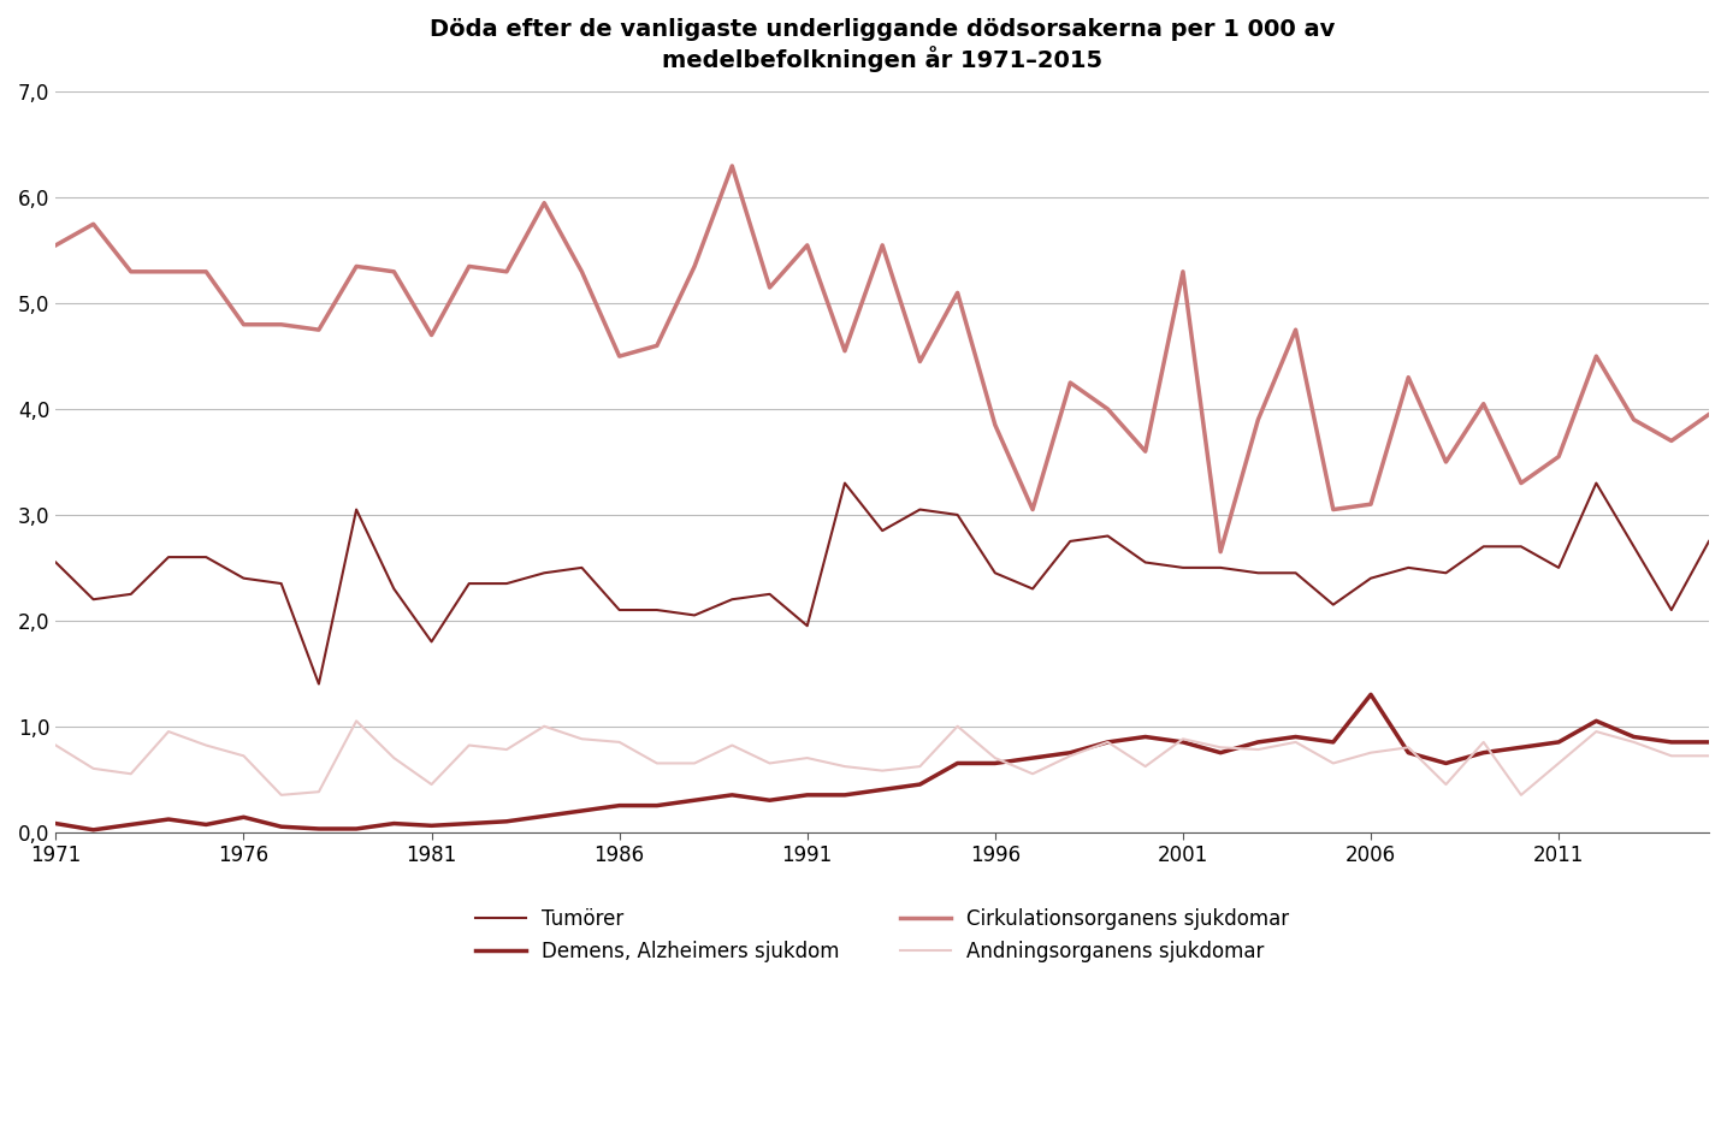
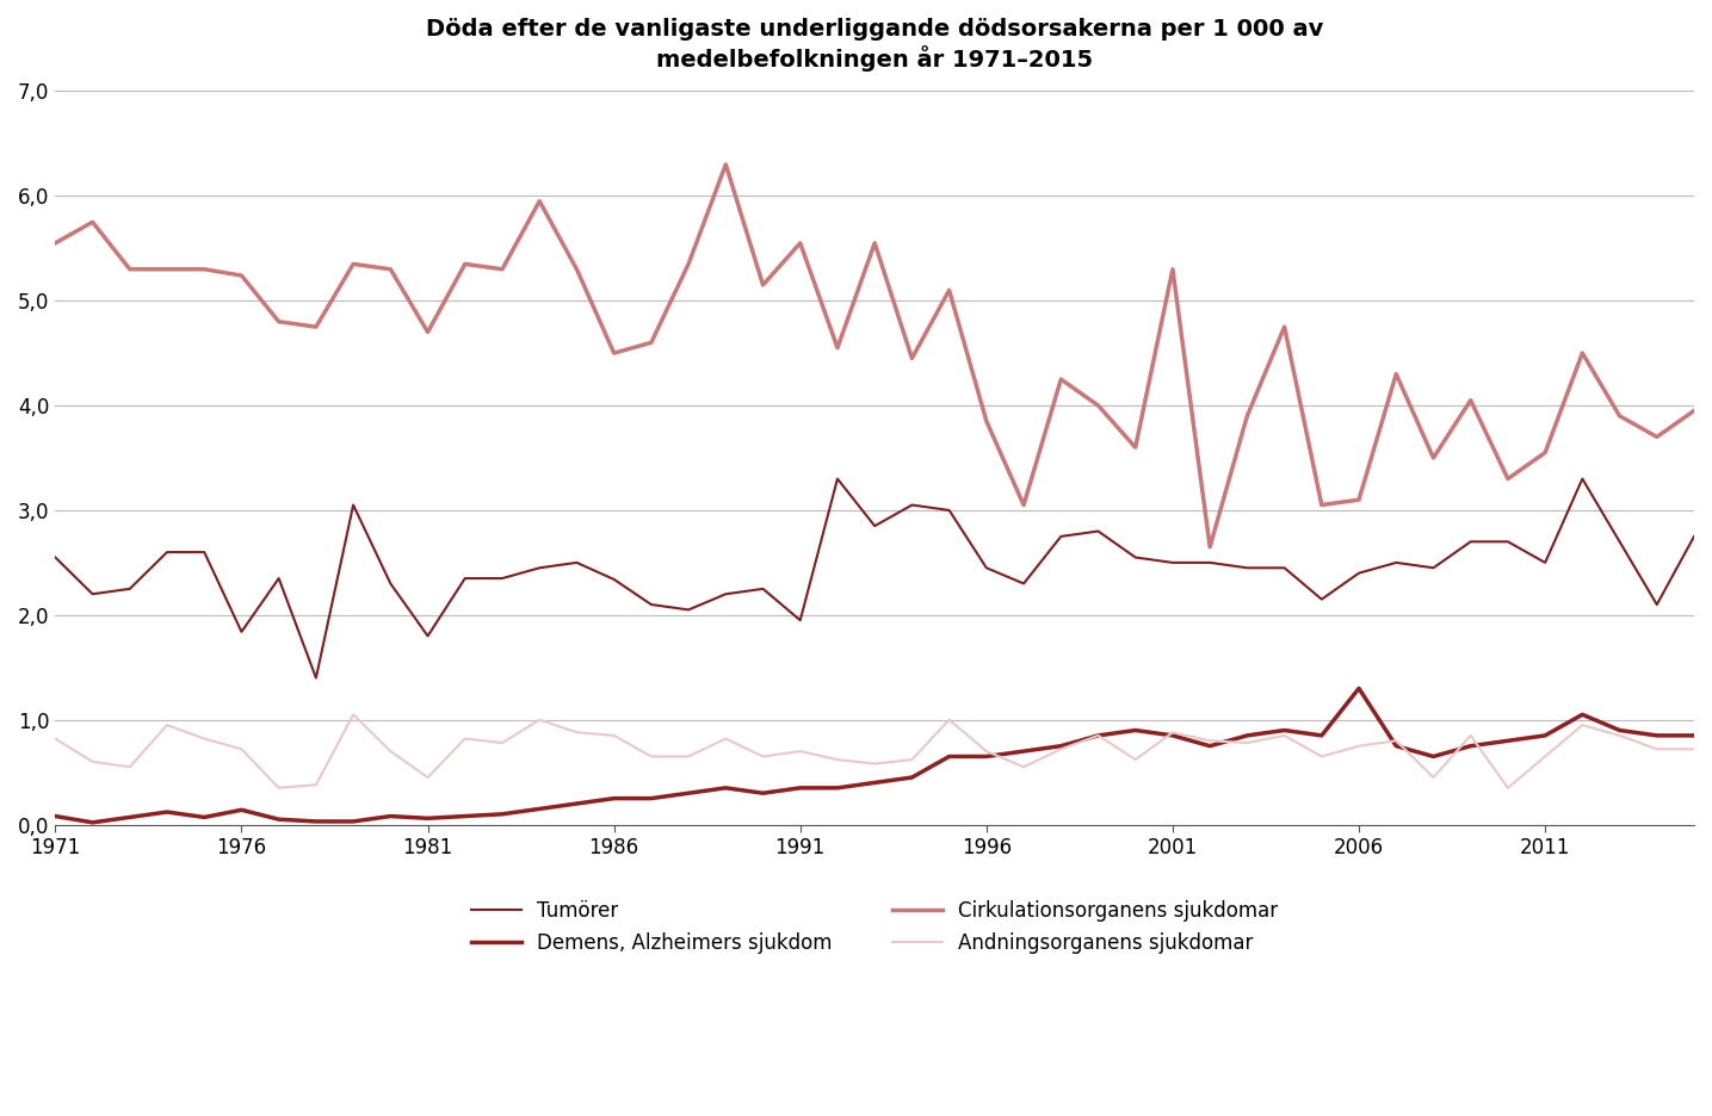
Tumörer/1976: 2,40 -> 1,84
Cirkulationsorganens sjukdomar/1976: 4,80 -> 5,24
Tumörer/1986: 2,10 -> 2,34
